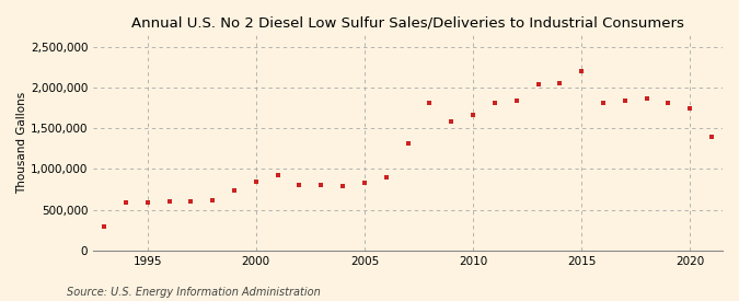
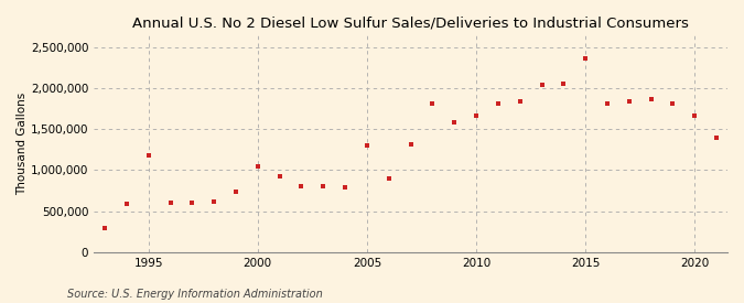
1995: 590,000 -> 1,180,000
2000: 840,000 -> 1,040,000
2005: 830,000 -> 1,300,000
2015: 2,200,000 -> 2,360,000
2020: 1,750,000 -> 1,660,000
